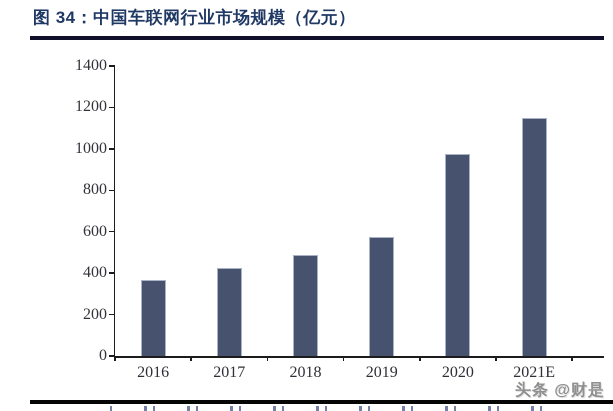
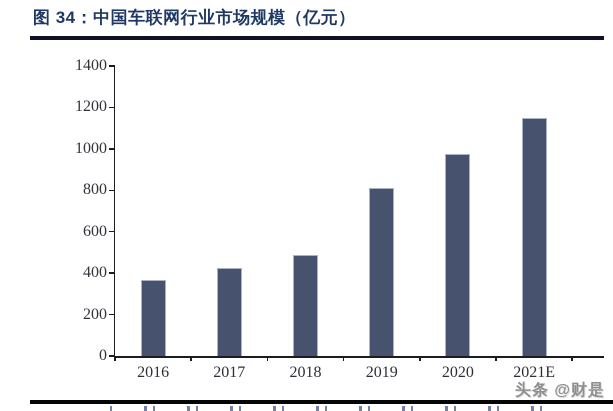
2019: 580 -> 810
